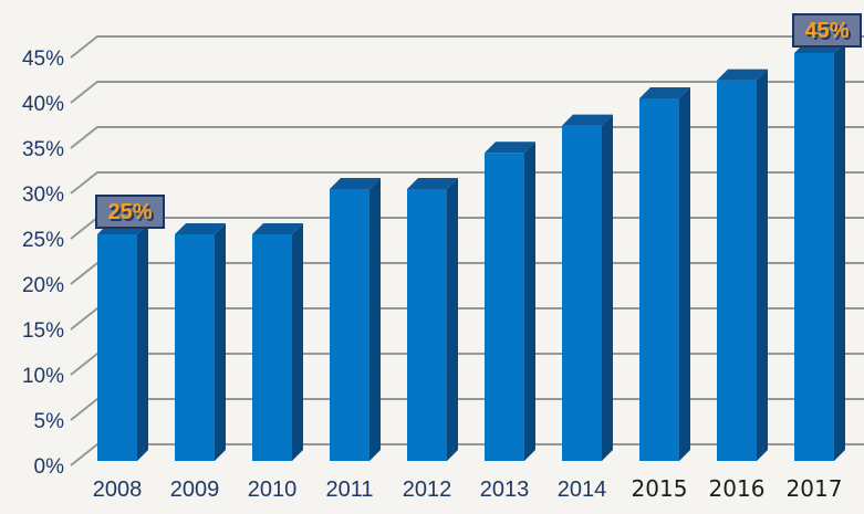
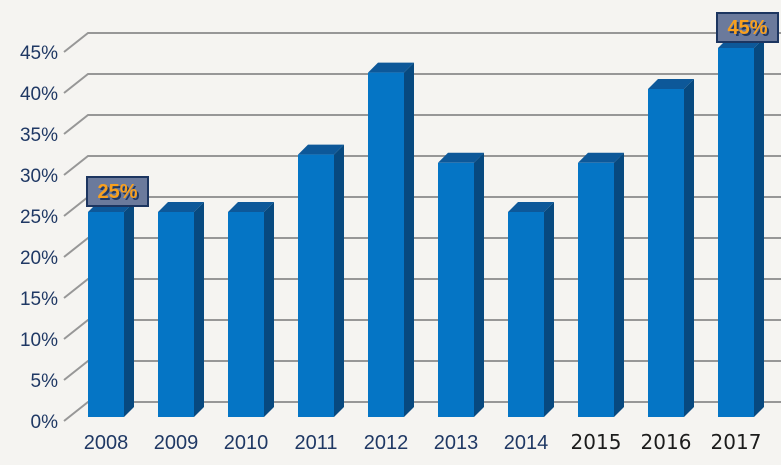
2011: 30% -> 32%
2012: 30% -> 42%
2013: 34% -> 31%
2014: 37% -> 25%
2015: 40% -> 31%
2016: 42% -> 40%
